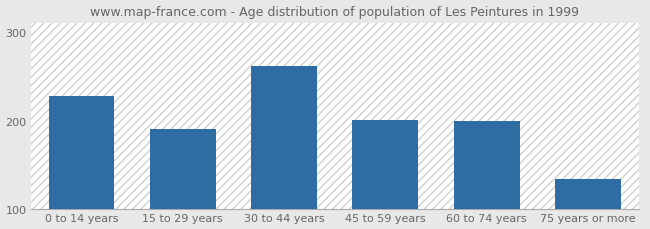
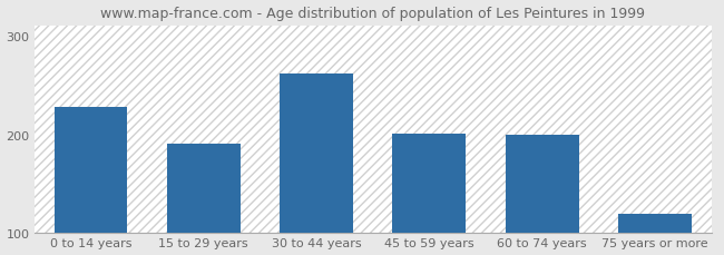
75 years or more: 134 -> 120
